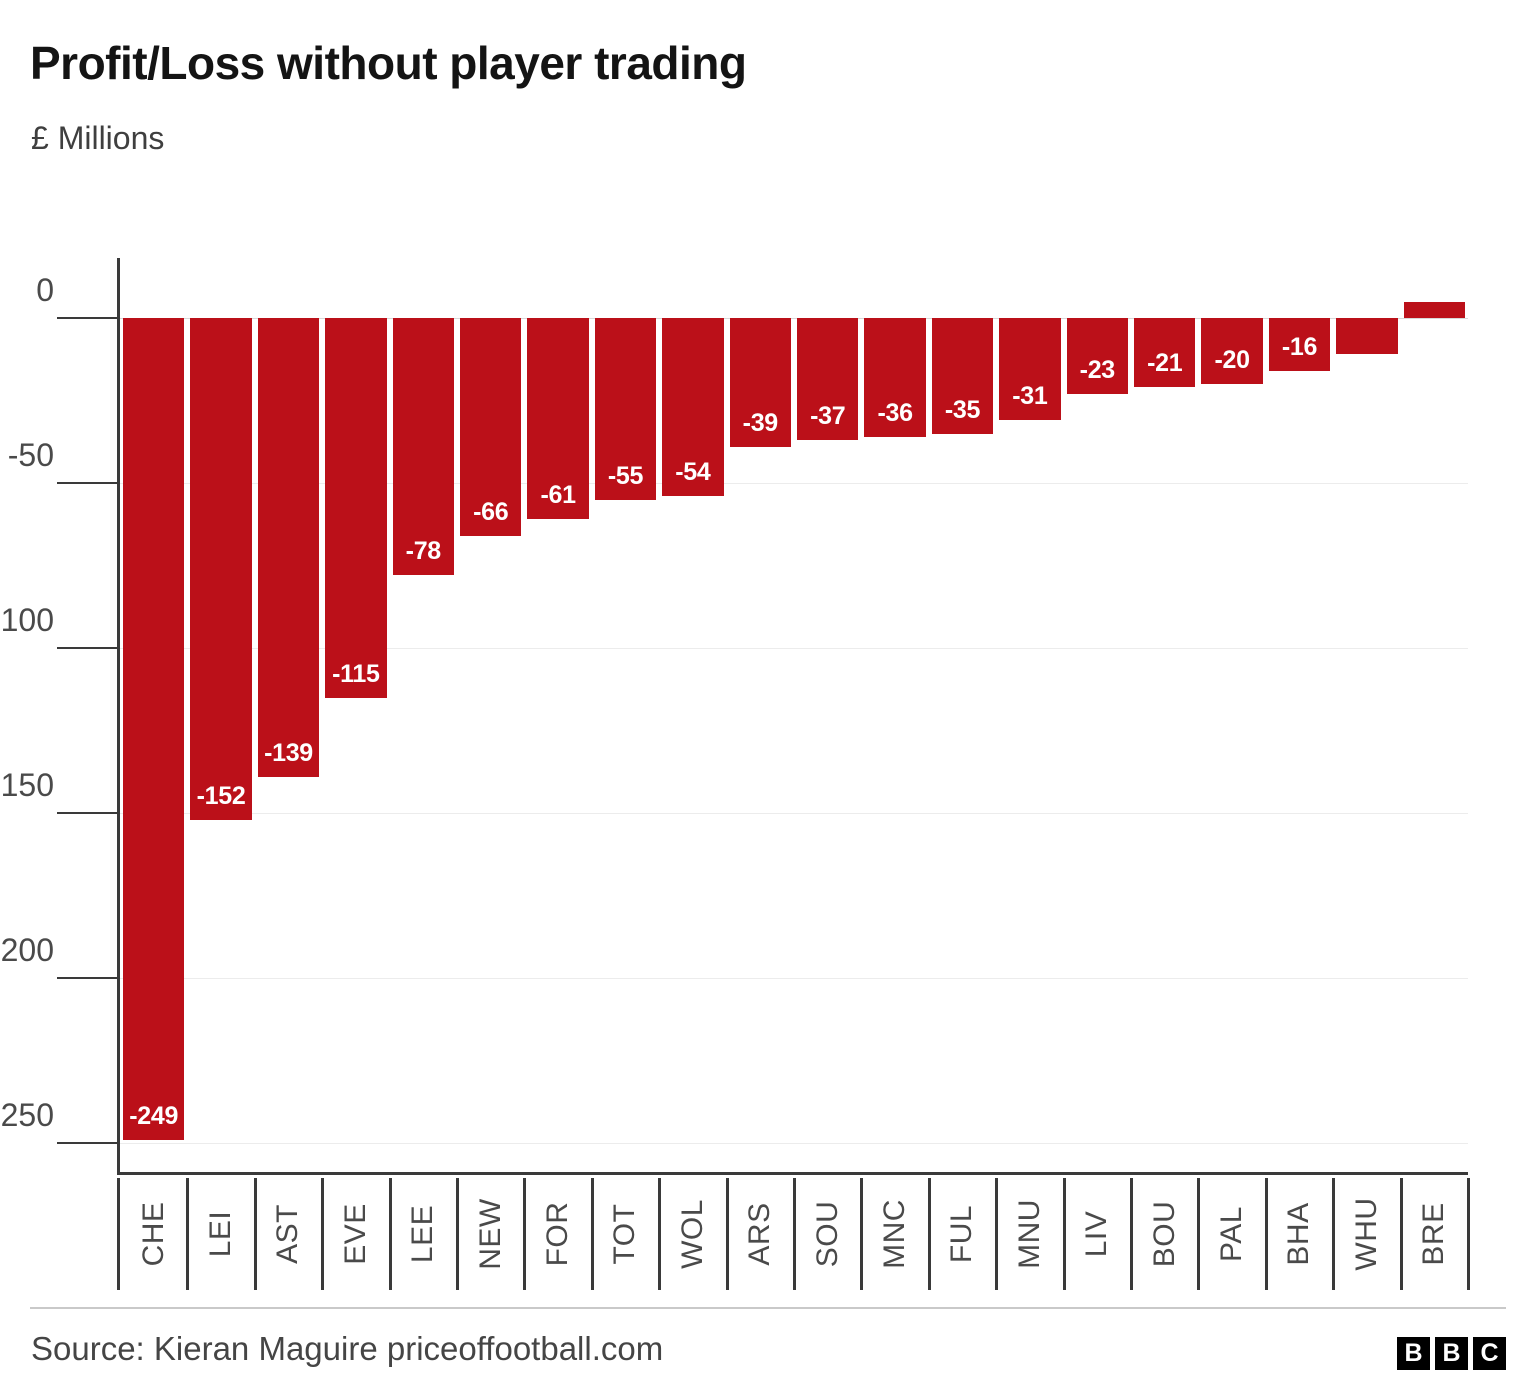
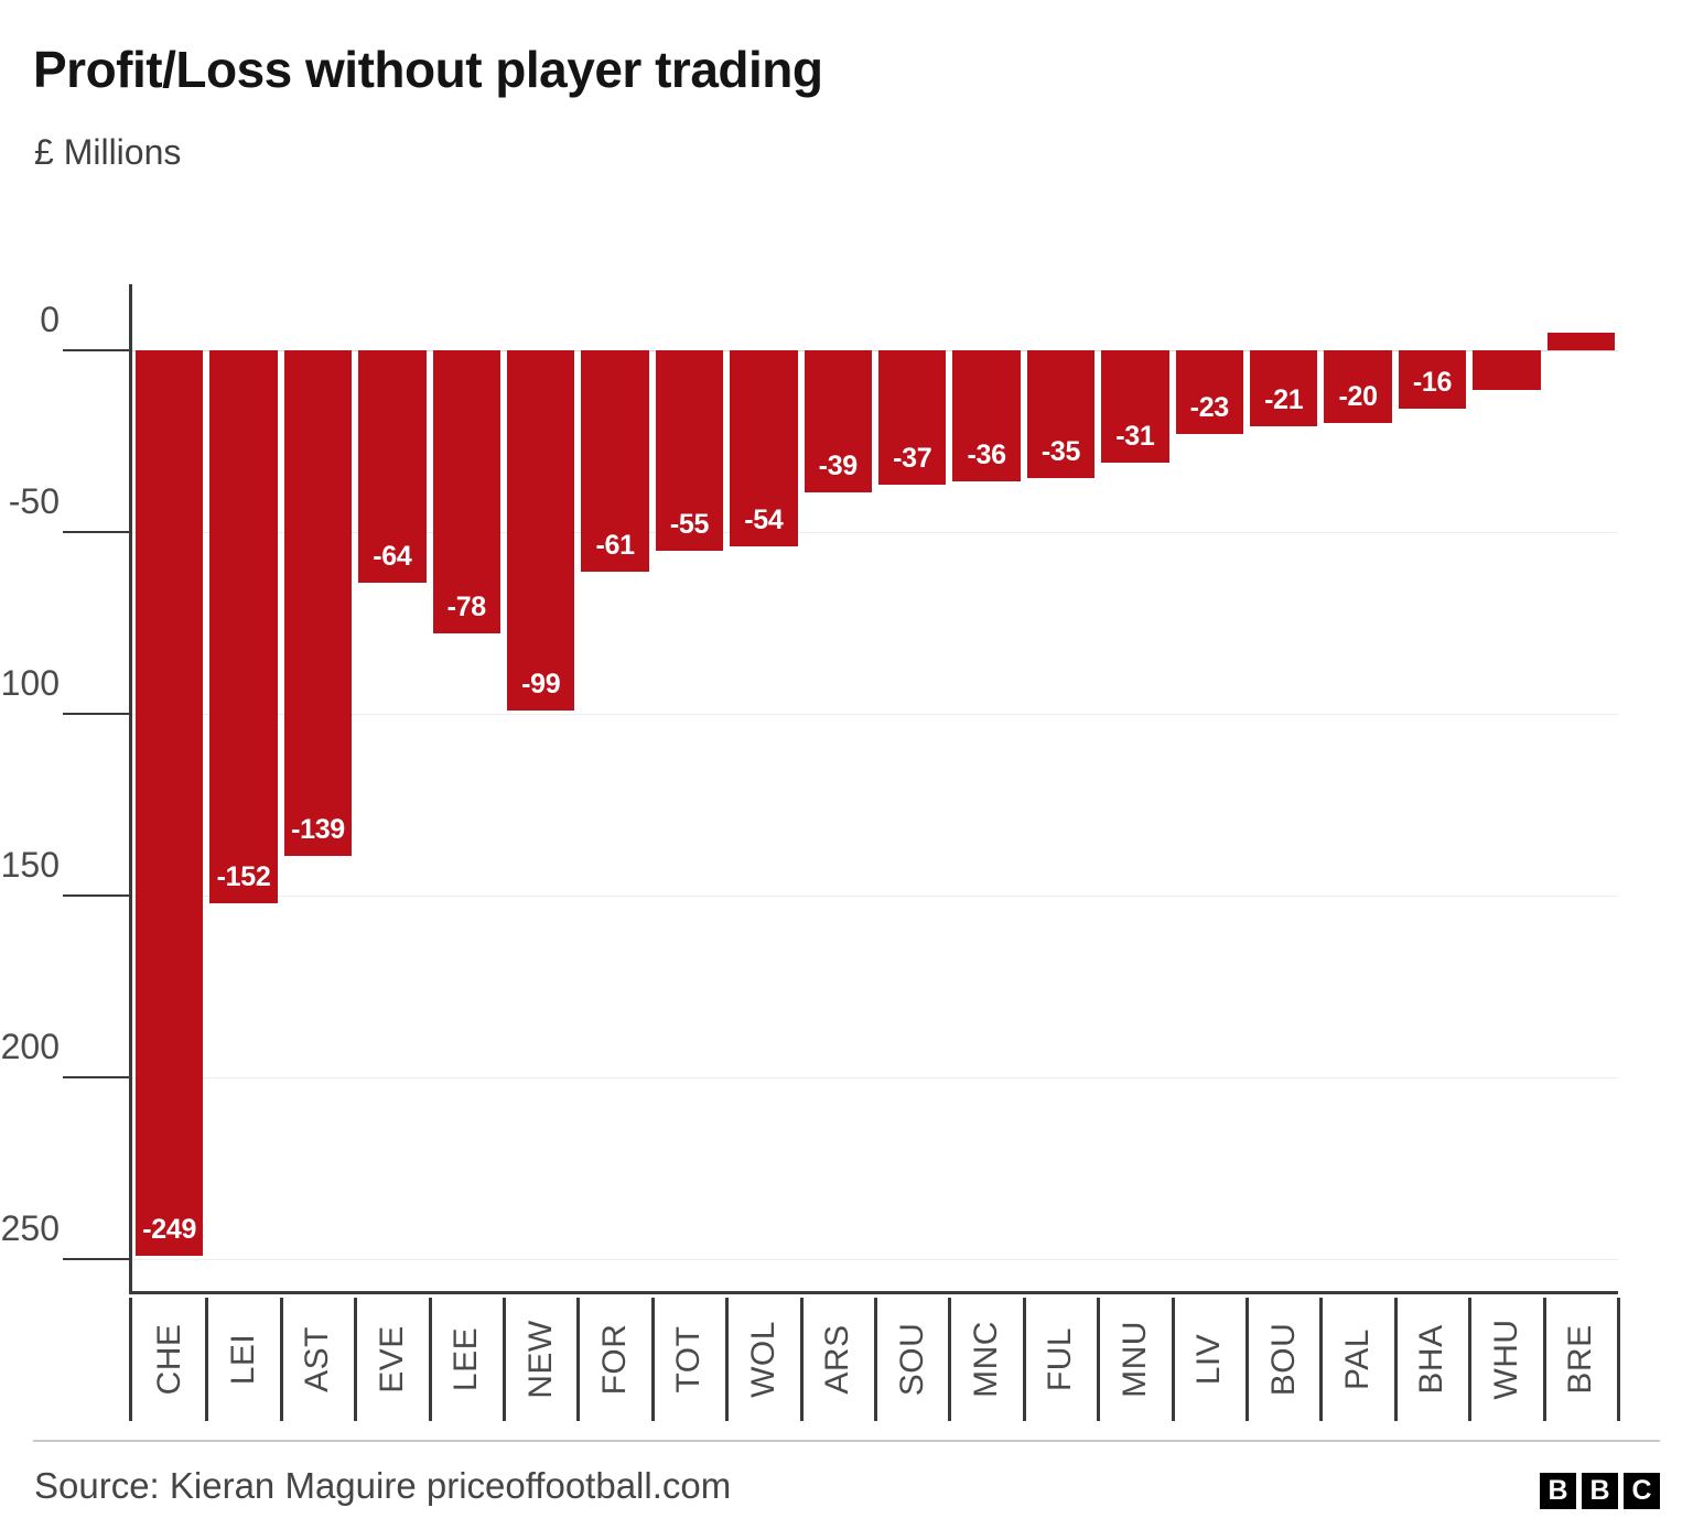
EVE: -115 -> -64
NEW: -66 -> -99
